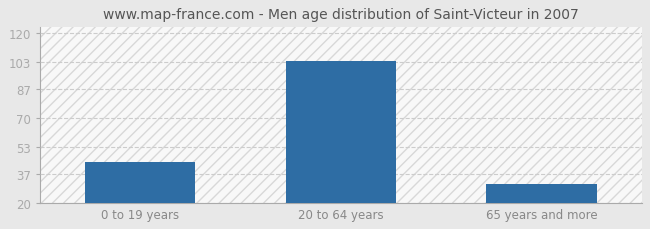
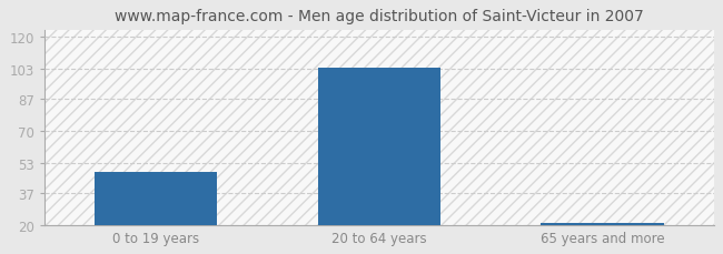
0 to 19 years: 44 -> 48
65 years and more: 31 -> 21
